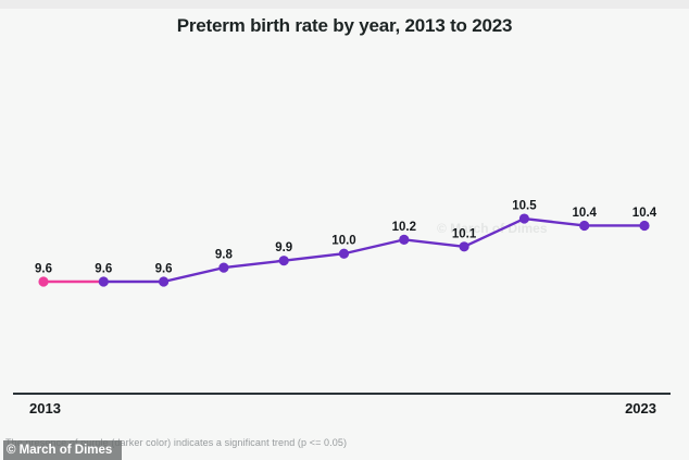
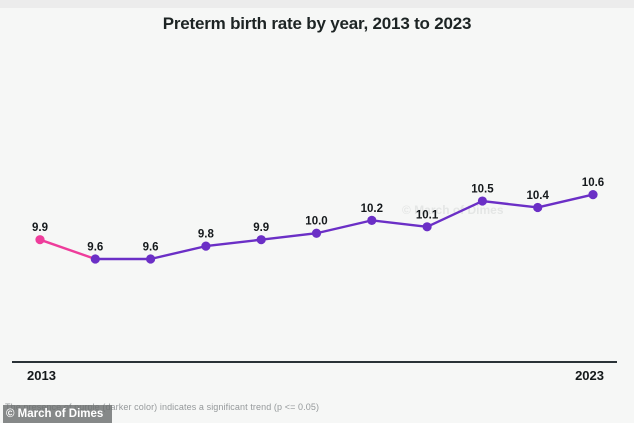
2013: 9.6 -> 9.9
2023: 10.4 -> 10.6
